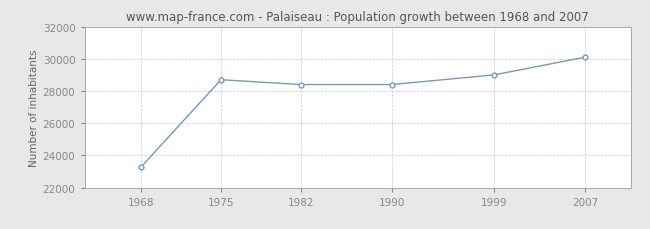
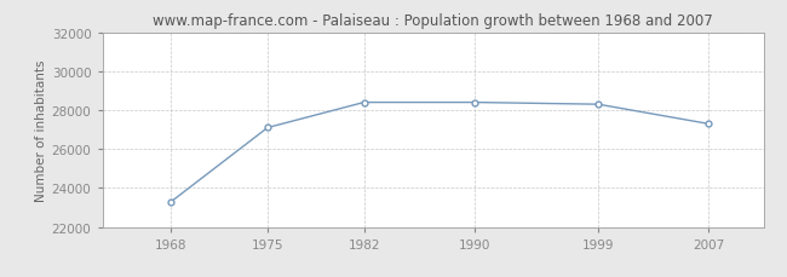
1975: 28700 -> 27100
1999: 29000 -> 28300
2007: 30100 -> 27300
